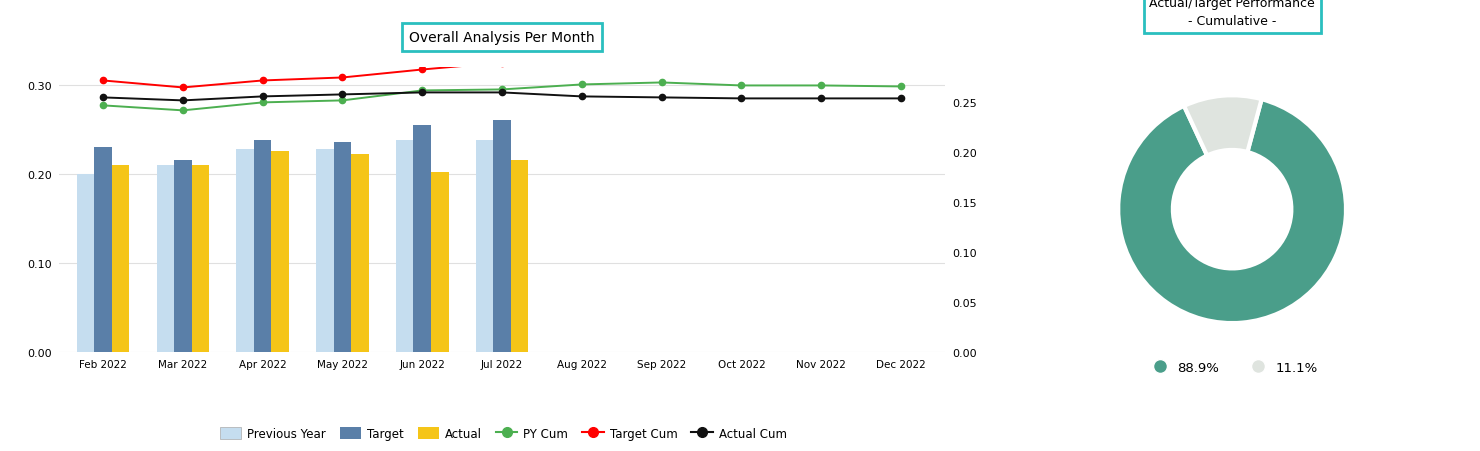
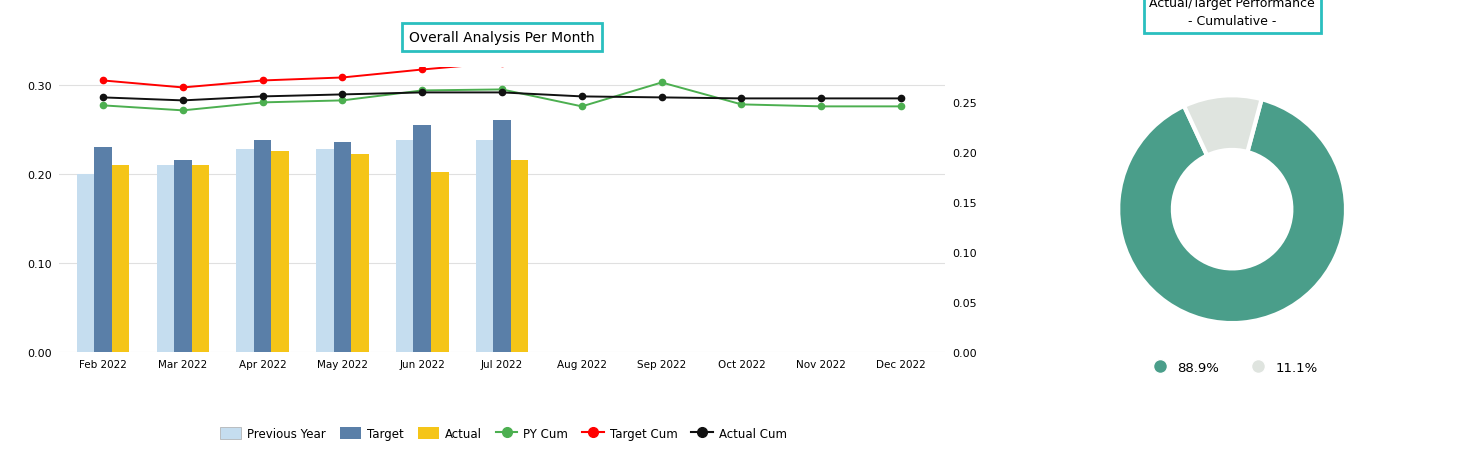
PY Cum/Aug 2022: 0.268 -> 0.246
PY Cum/Oct 2022: 0.267 -> 0.248
PY Cum/Nov 2022: 0.267 -> 0.246
PY Cum/Dec 2022: 0.266 -> 0.246
